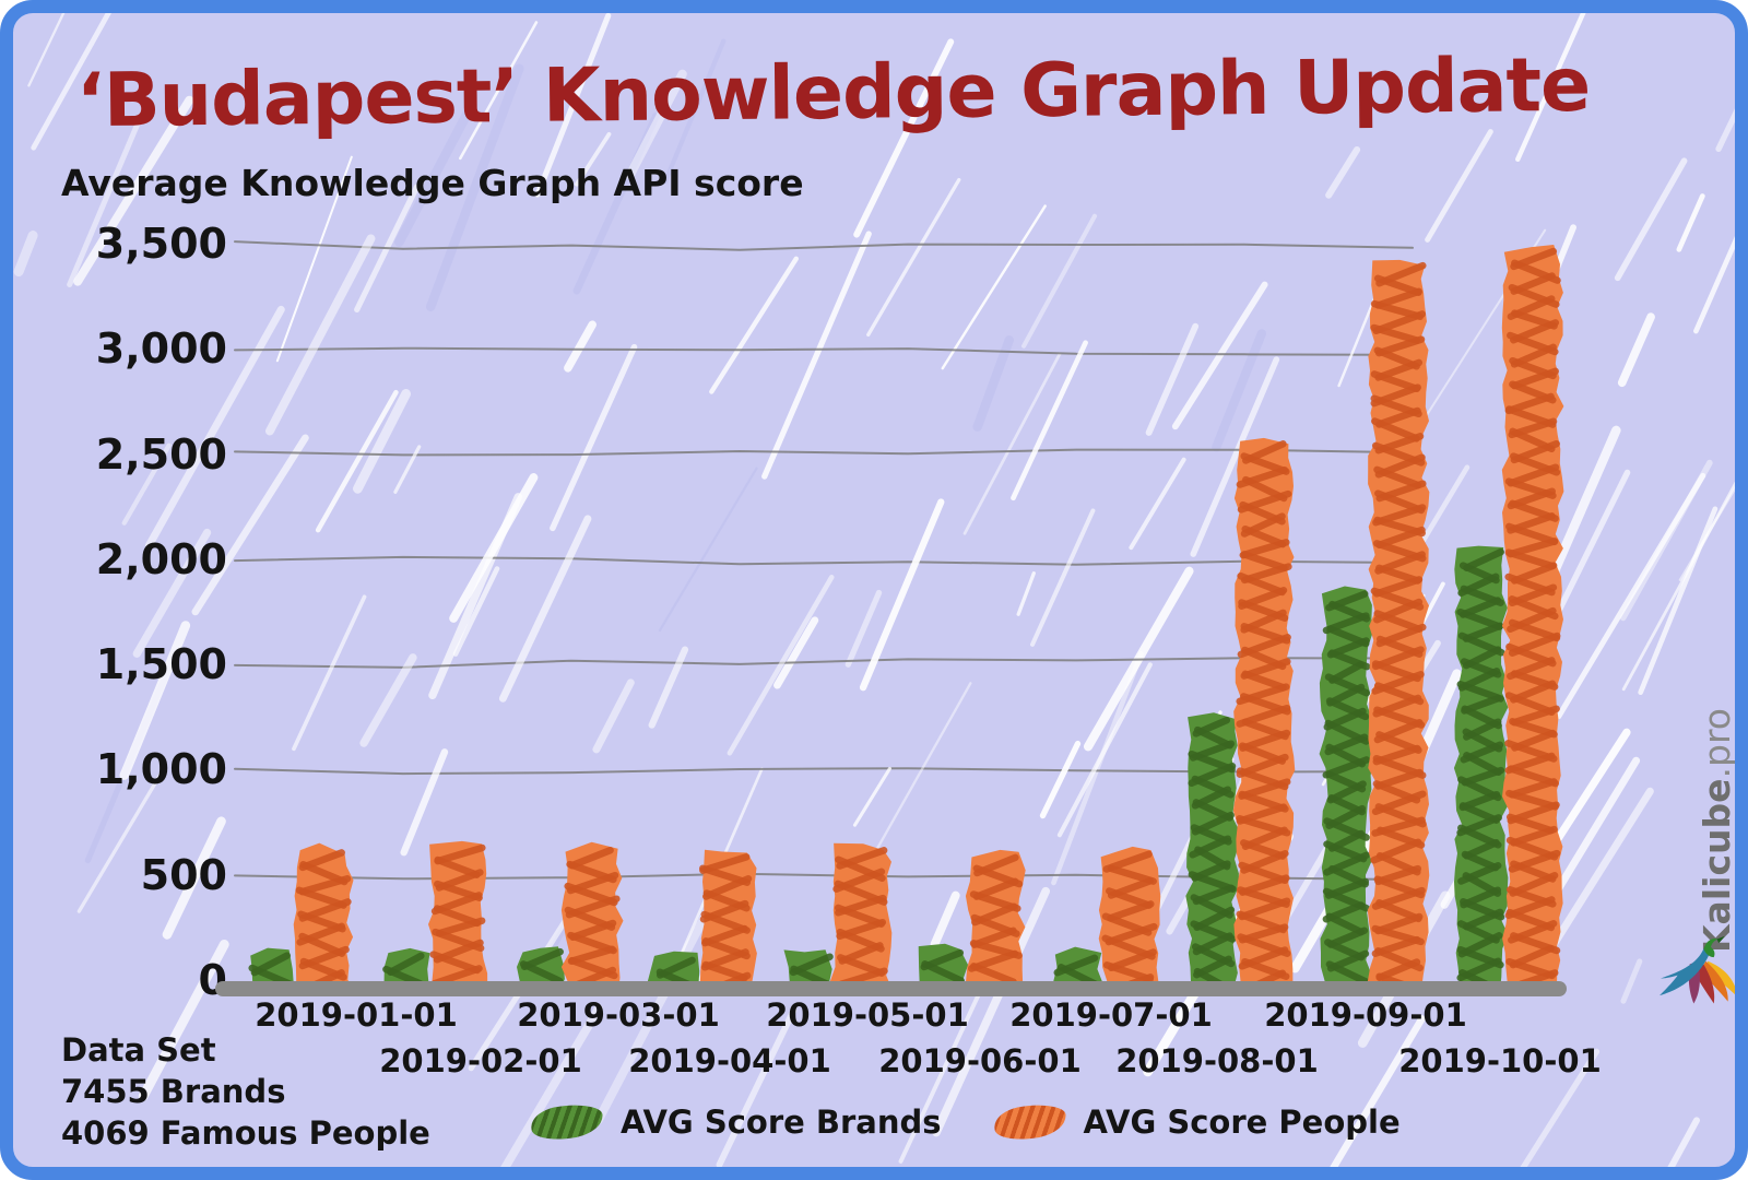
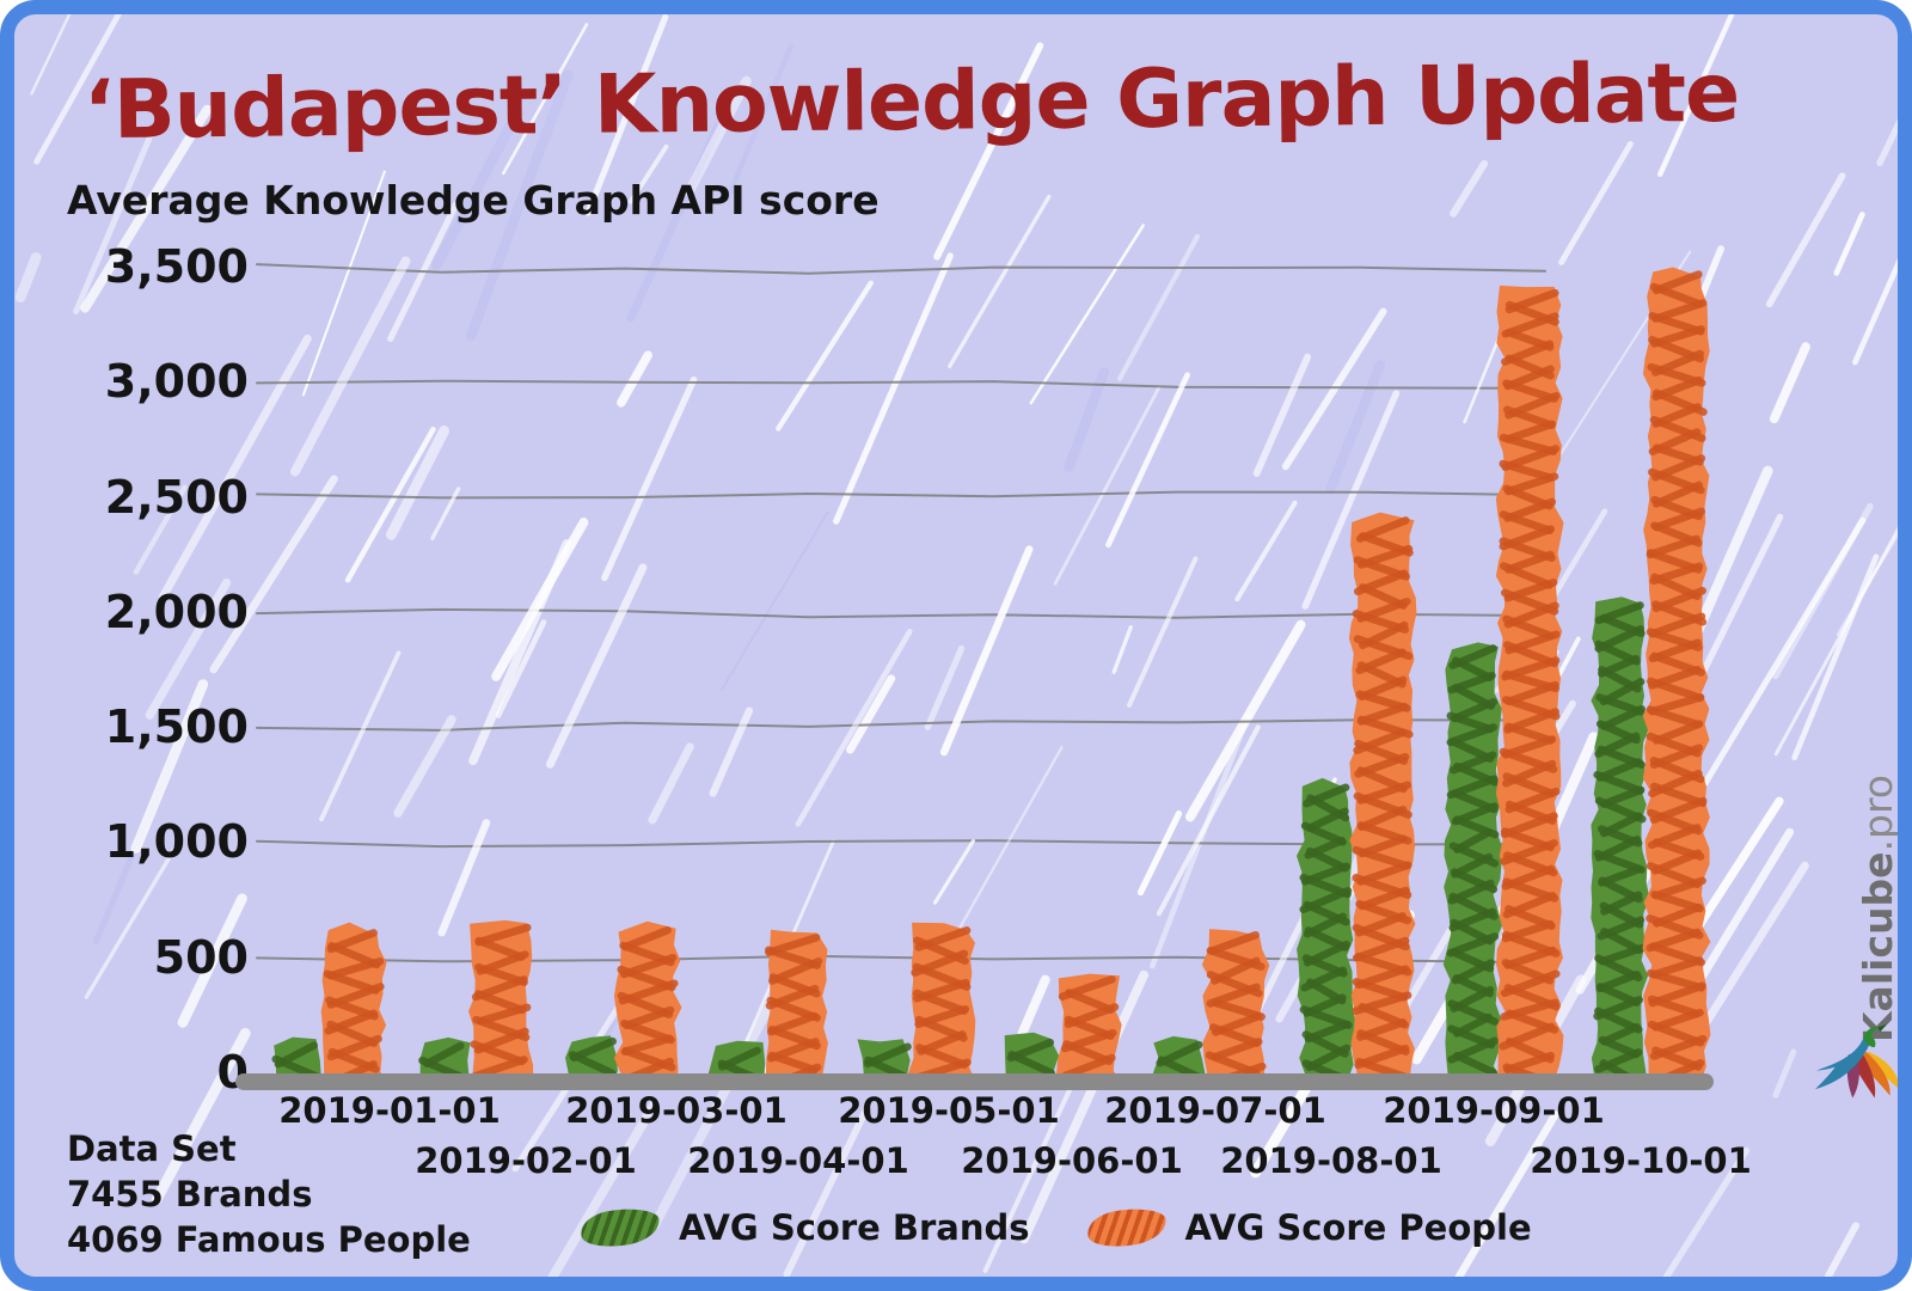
AVG Score People/2019-06-01: 600 -> 420
AVG Score People/2019-08-01: 2560 -> 2410
